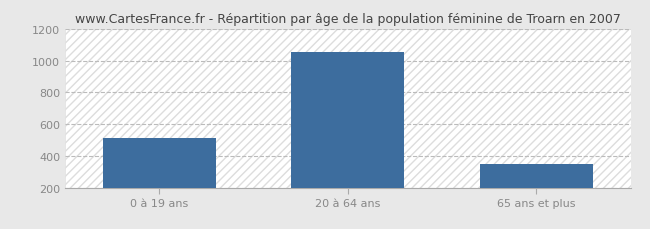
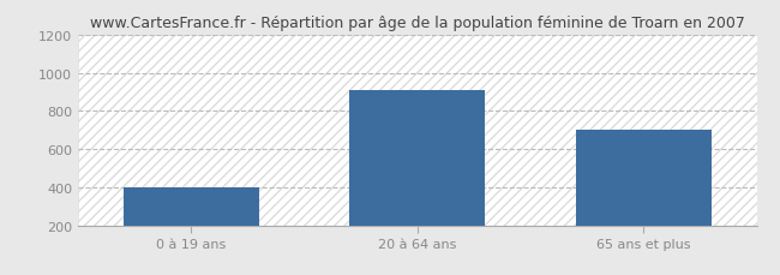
0 à 19 ans: 510 -> 400
20 à 64 ans: 1060 -> 910
65 ans et plus: 350 -> 700
